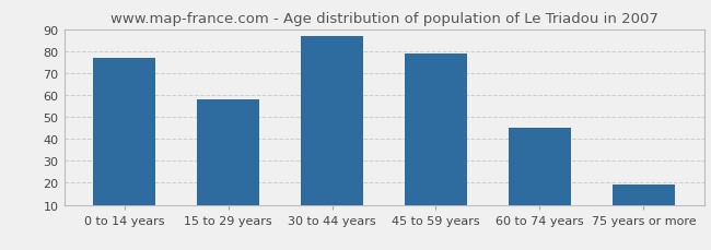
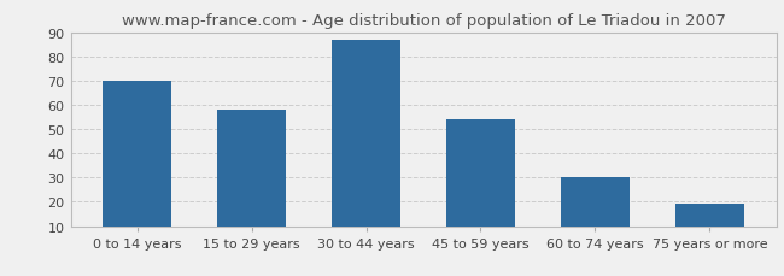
0 to 14 years: 77 -> 70
45 to 59 years: 79 -> 54
60 to 74 years: 45 -> 30
